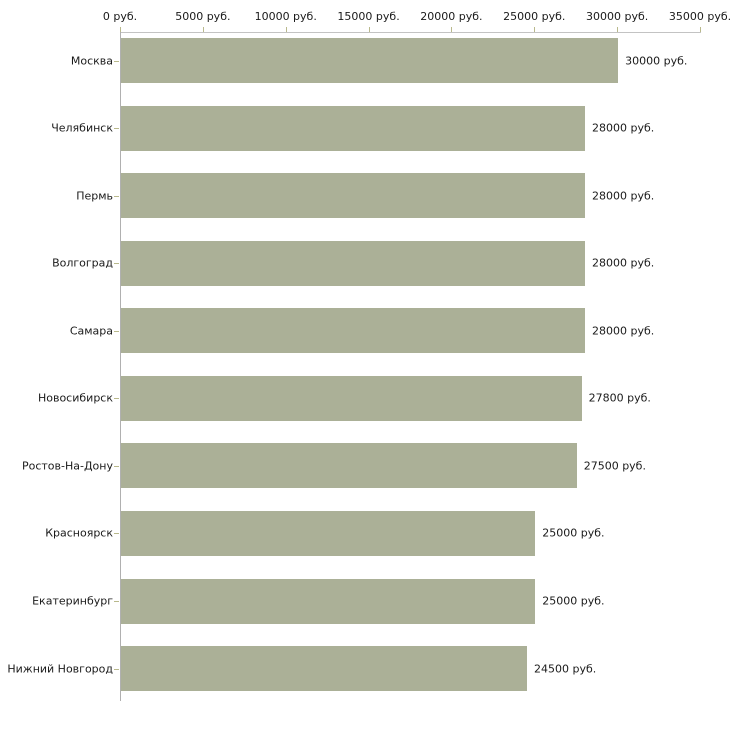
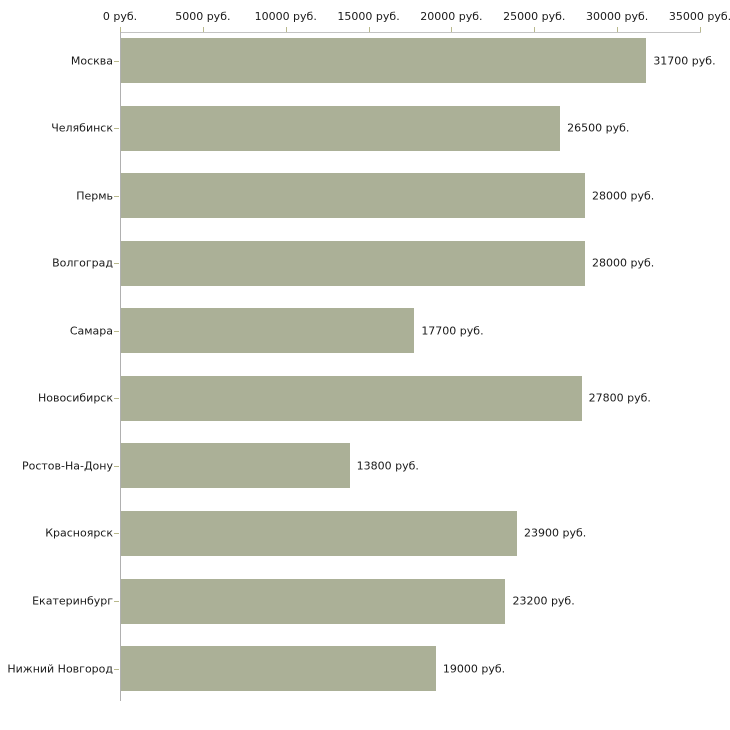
Москва: 30000 -> 31700
Челябинск: 28000 -> 26500
Самара: 28000 -> 17700
Ростов-На-Дону: 27500 -> 13800
Красноярск: 25000 -> 23900
Екатеринбург: 25000 -> 23200
Нижний Новгород: 24500 -> 19000
